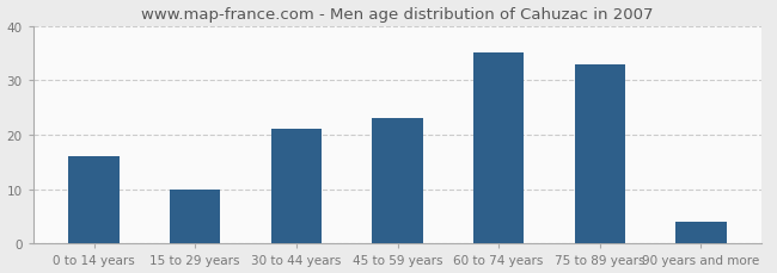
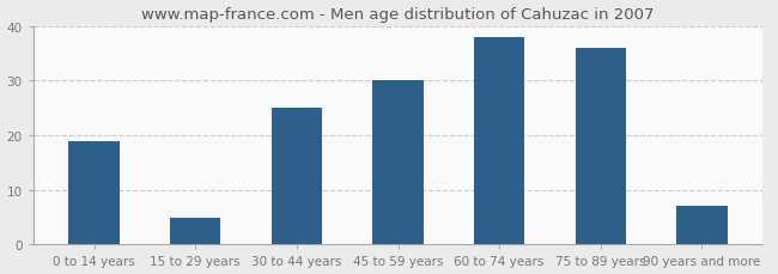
0 to 14 years: 16 -> 19
15 to 29 years: 10 -> 5
30 to 44 years: 21 -> 25
45 to 59 years: 23 -> 30
60 to 74 years: 35 -> 38
75 to 89 years: 33 -> 36
90 years and more: 4 -> 7
